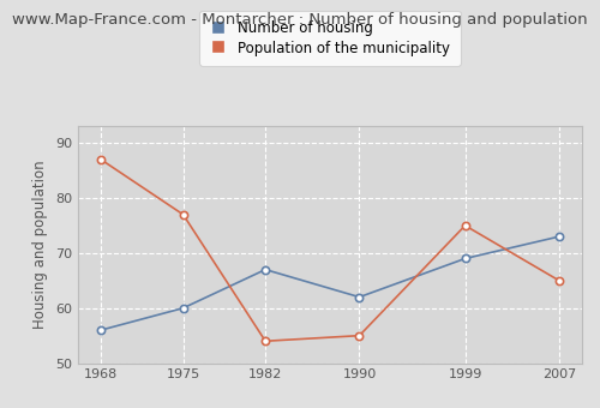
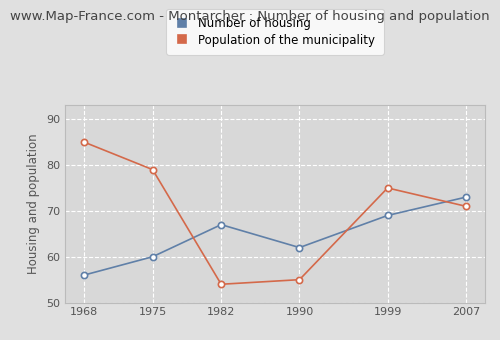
Population of the municipality/1968: 87 -> 85
Population of the municipality/1975: 77 -> 79
Population of the municipality/2007: 65 -> 71
